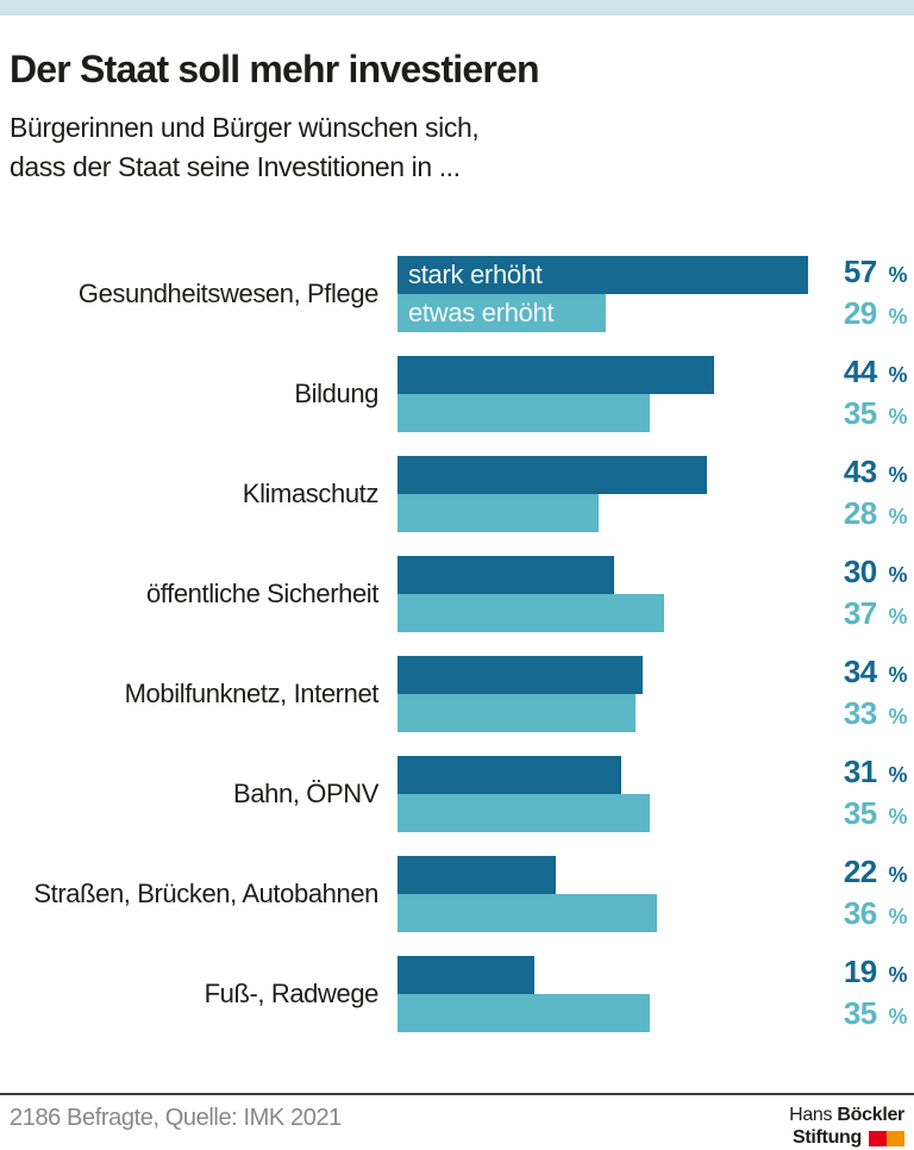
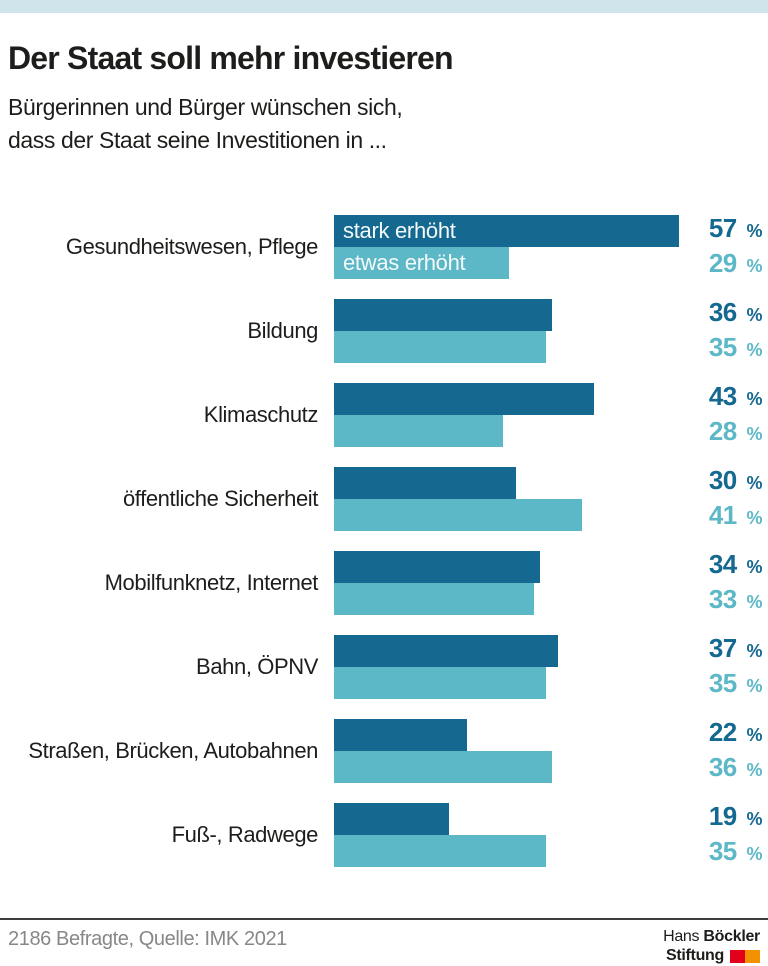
stark erhöht/Bildung: 44 -> 36
etwas erhöht/öffentliche Sicherheit: 37 -> 41
stark erhöht/Bahn, ÖPNV: 31 -> 37
